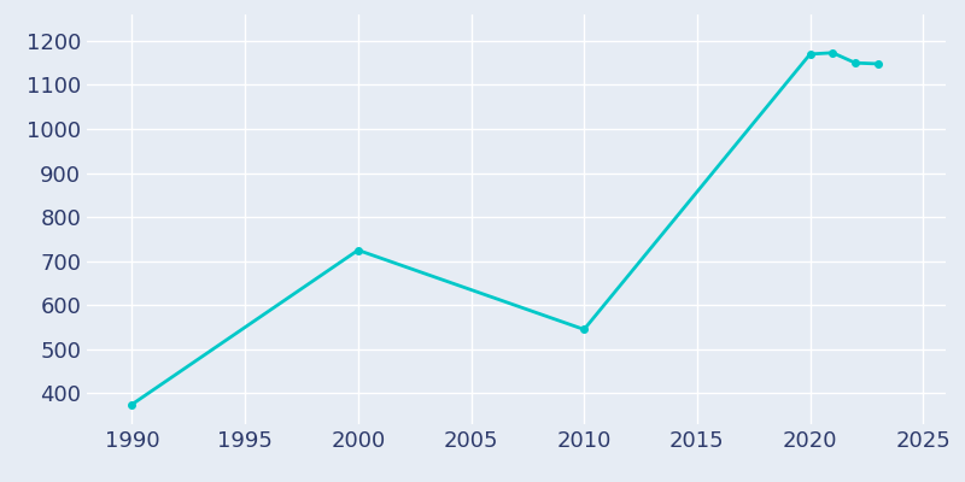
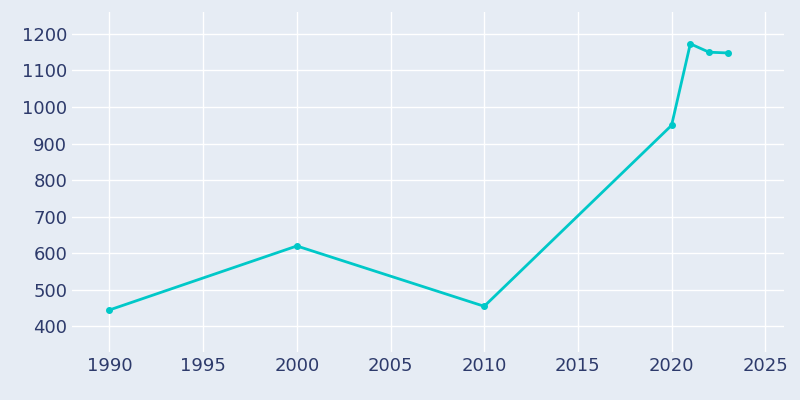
1990: 375 -> 445
2000: 725 -> 620
2010: 545 -> 455
2020: 1170 -> 950
